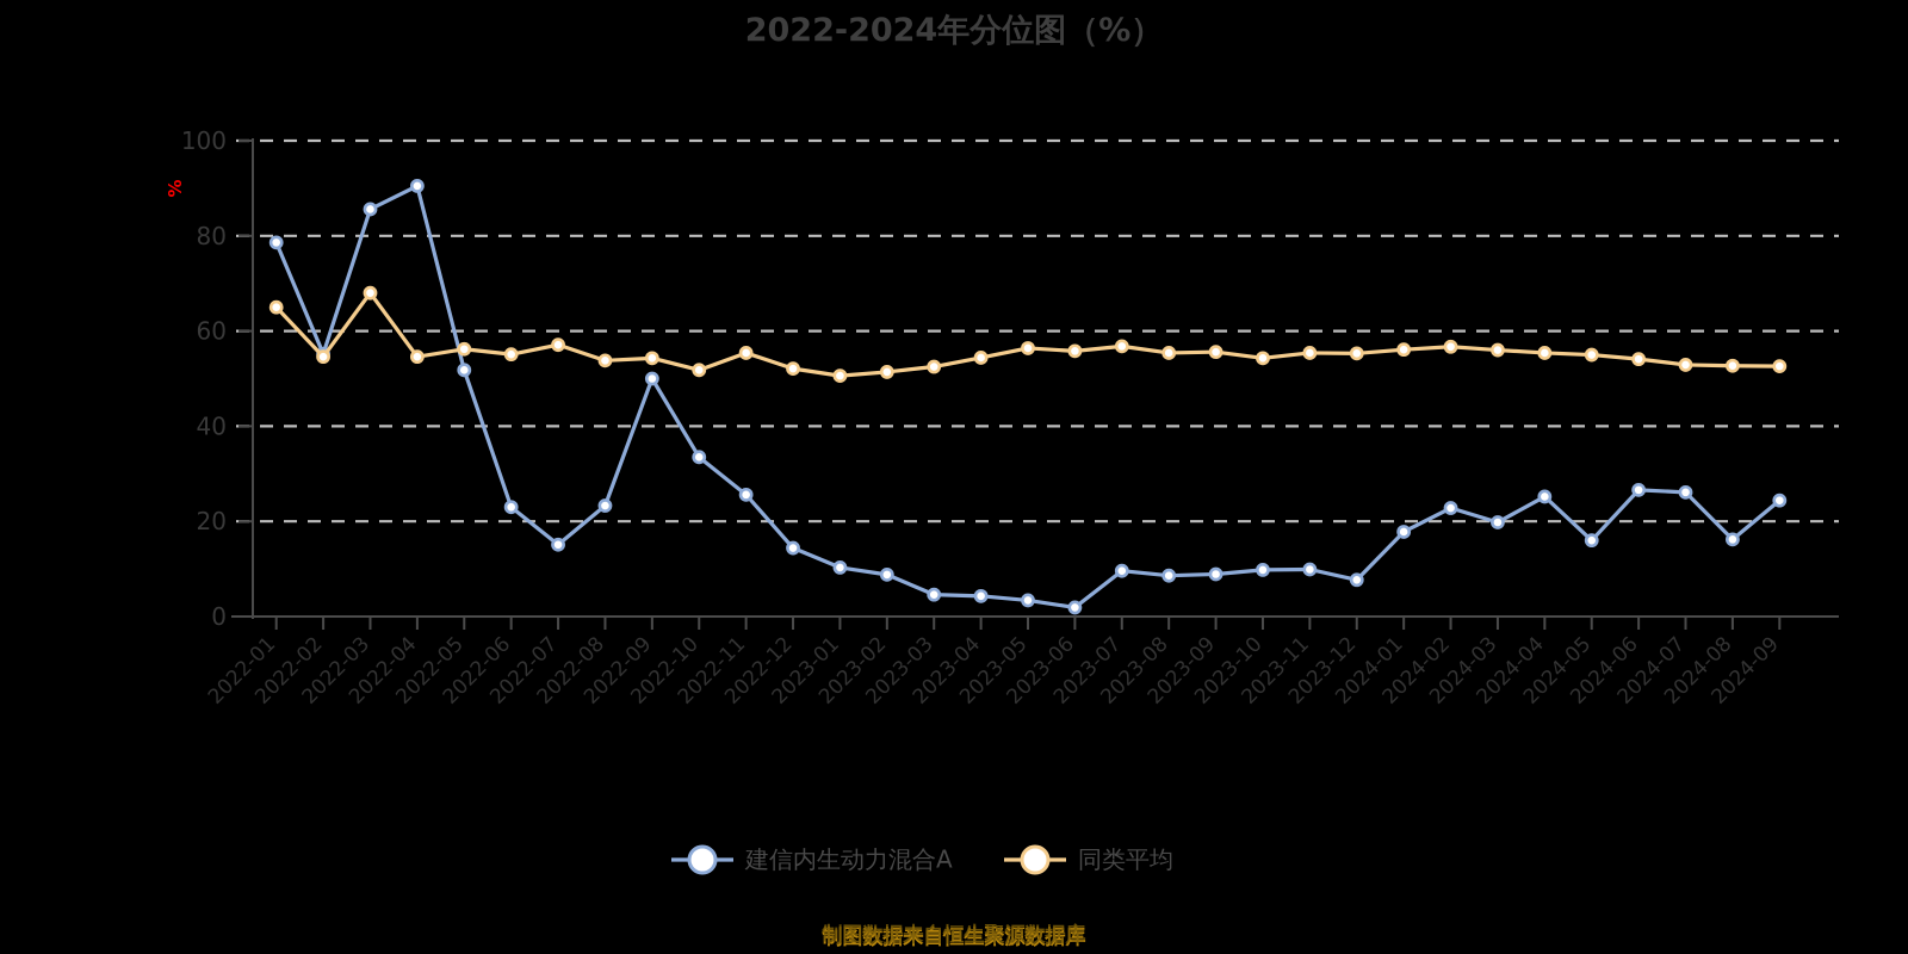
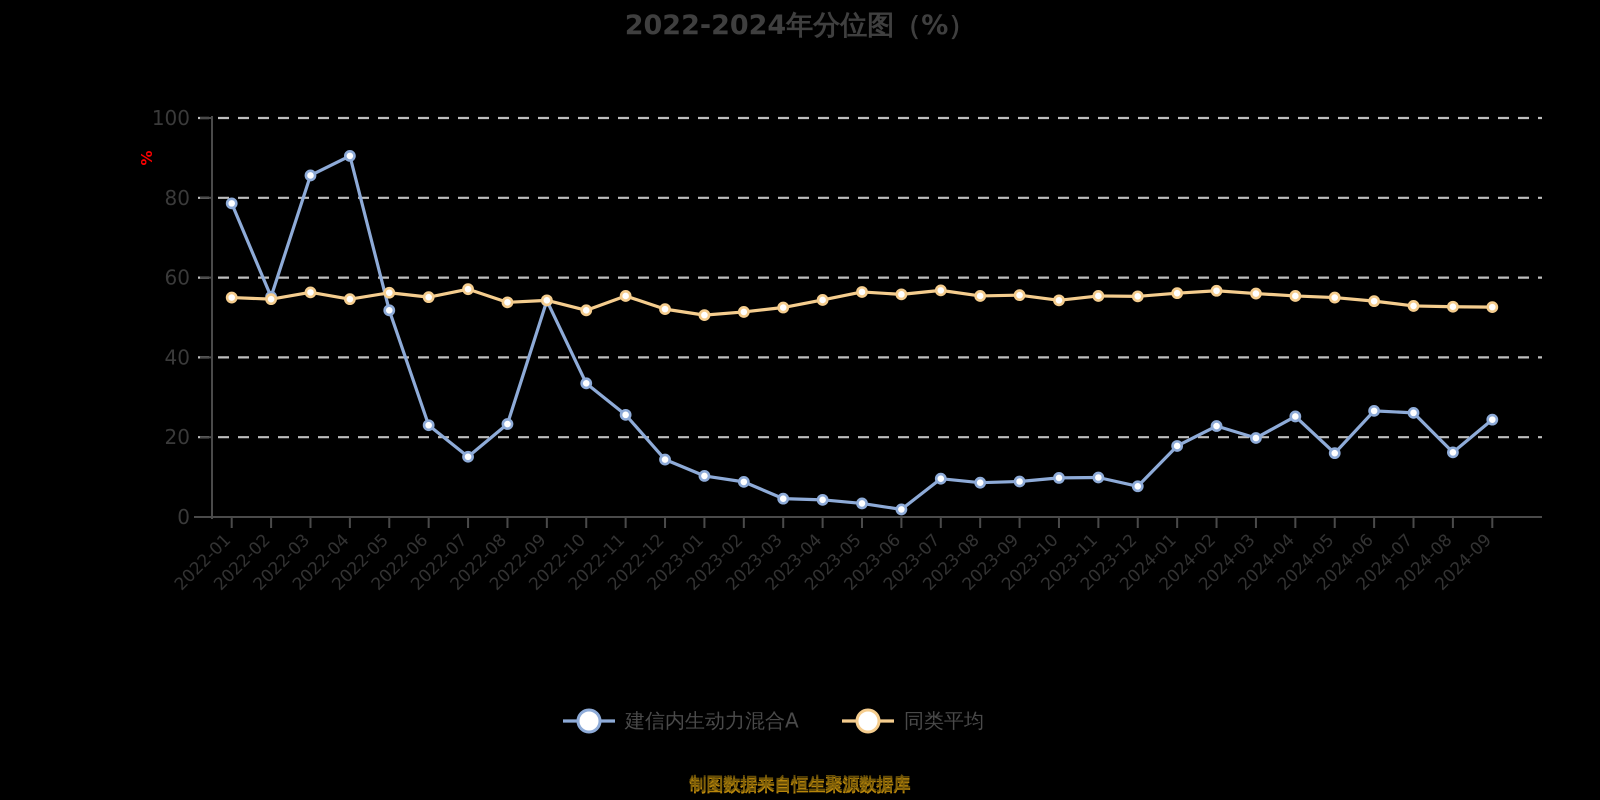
同类平均/2022-01: 65 -> 55
同类平均/2022-03: 68 -> 56
建信内生动力混合A/2022-09: 50 -> 54
